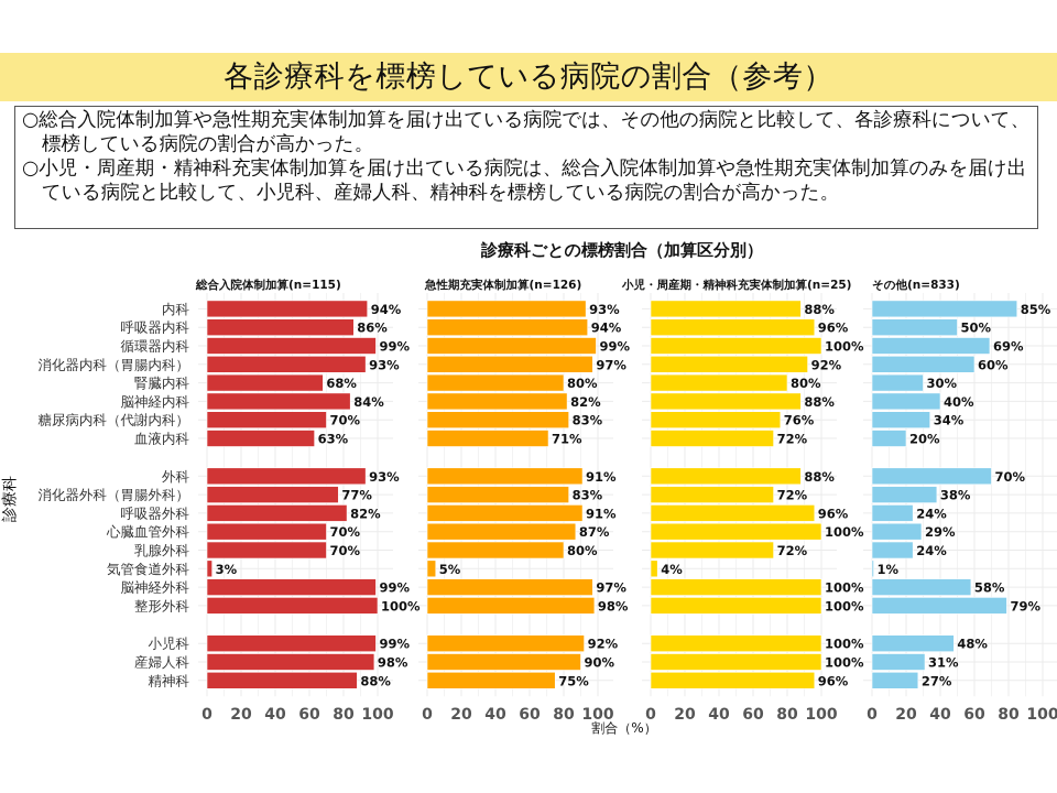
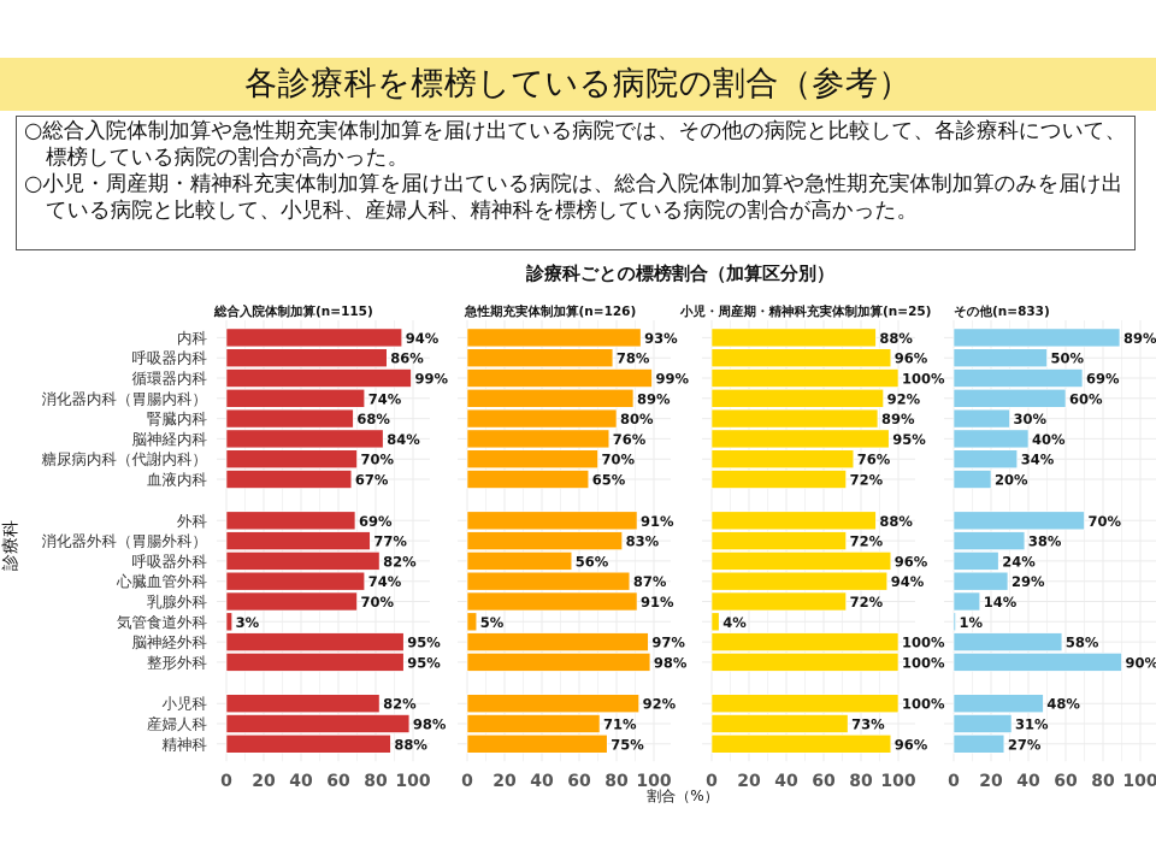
その他(n=833)/内科: 85% -> 89%
急性期充実体制加算(n=126)/呼吸器内科: 94% -> 78%
総合入院体制加算(n=115)/消化器内科（胃腸内科）: 93% -> 74%
急性期充実体制加算(n=126)/消化器内科（胃腸内科）: 97% -> 89%
小児・周産期・精神科充実体制加算(n=25)/腎臓内科: 80% -> 89%
急性期充実体制加算(n=126)/脳神経内科: 82% -> 76%
小児・周産期・精神科充実体制加算(n=25)/脳神経内科: 88% -> 95%
急性期充実体制加算(n=126)/糖尿病内科（代謝内科）: 83% -> 70%
総合入院体制加算(n=115)/血液内科: 63% -> 67%
急性期充実体制加算(n=126)/血液内科: 71% -> 65%
総合入院体制加算(n=115)/外科: 93% -> 69%
急性期充実体制加算(n=126)/呼吸器外科: 91% -> 56%
総合入院体制加算(n=115)/心臓血管外科: 70% -> 74%
小児・周産期・精神科充実体制加算(n=25)/心臓血管外科: 100% -> 94%
急性期充実体制加算(n=126)/乳腺外科: 80% -> 91%
その他(n=833)/乳腺外科: 24% -> 14%
総合入院体制加算(n=115)/脳神経外科: 99% -> 95%
総合入院体制加算(n=115)/整形外科: 100% -> 95%
その他(n=833)/整形外科: 79% -> 90%
総合入院体制加算(n=115)/小児科: 99% -> 82%
急性期充実体制加算(n=126)/産婦人科: 90% -> 71%
小児・周産期・精神科充実体制加算(n=25)/産婦人科: 100% -> 73%
